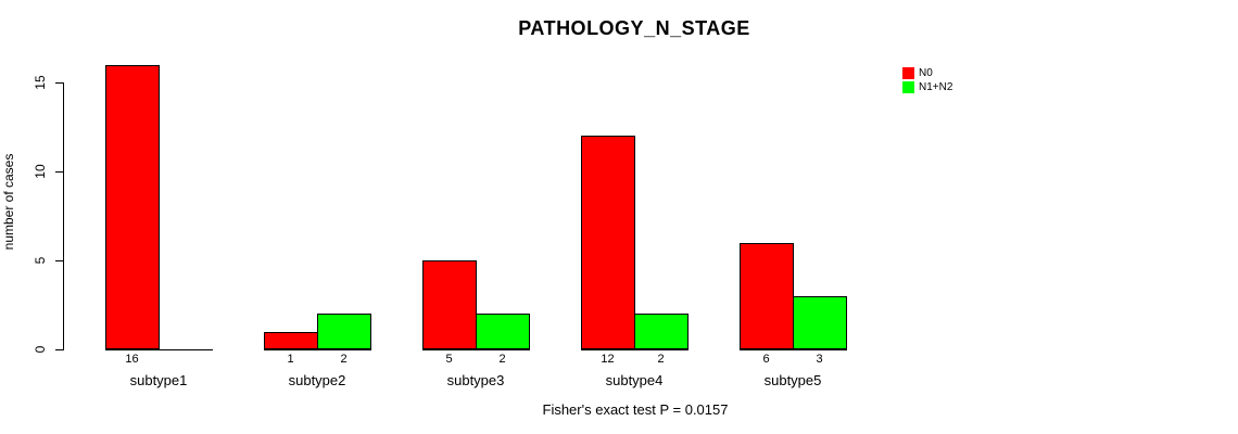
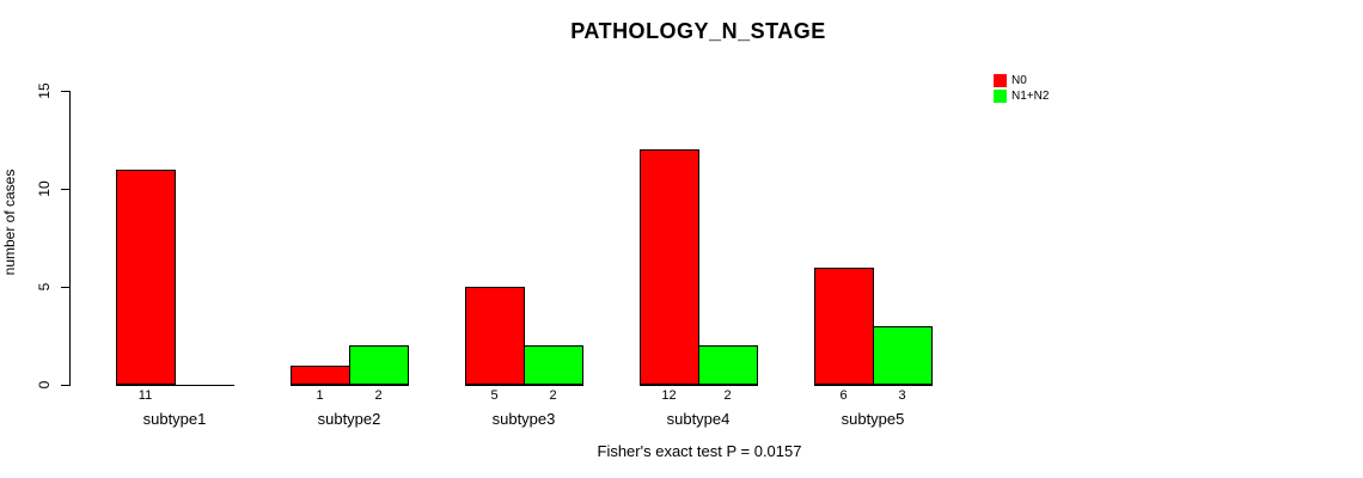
N0/subtype1: 16 -> 11
